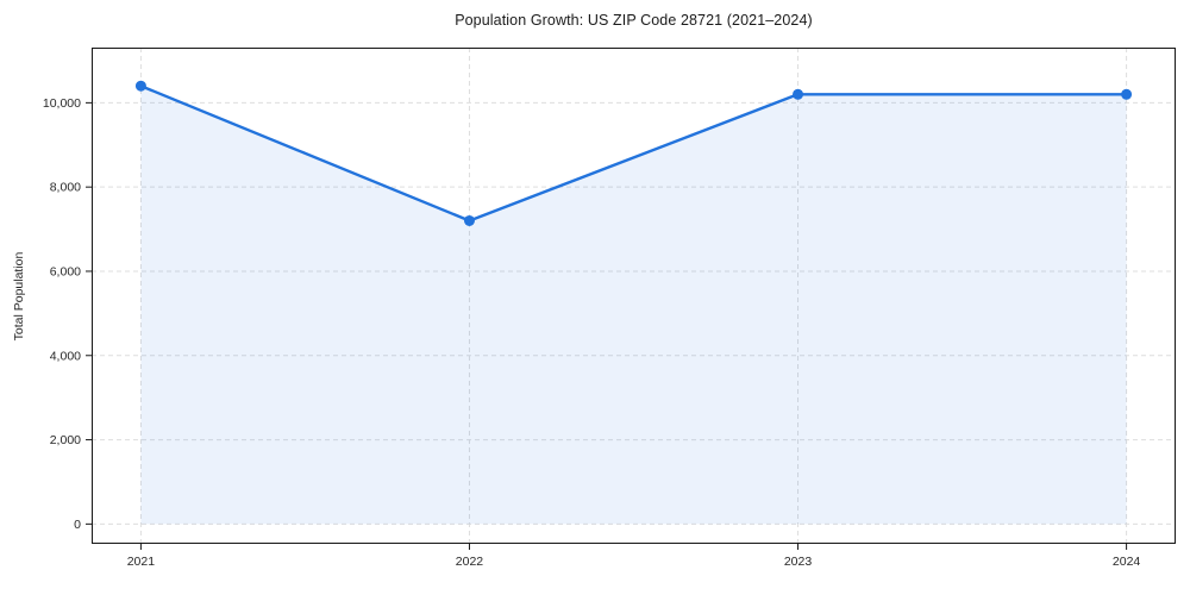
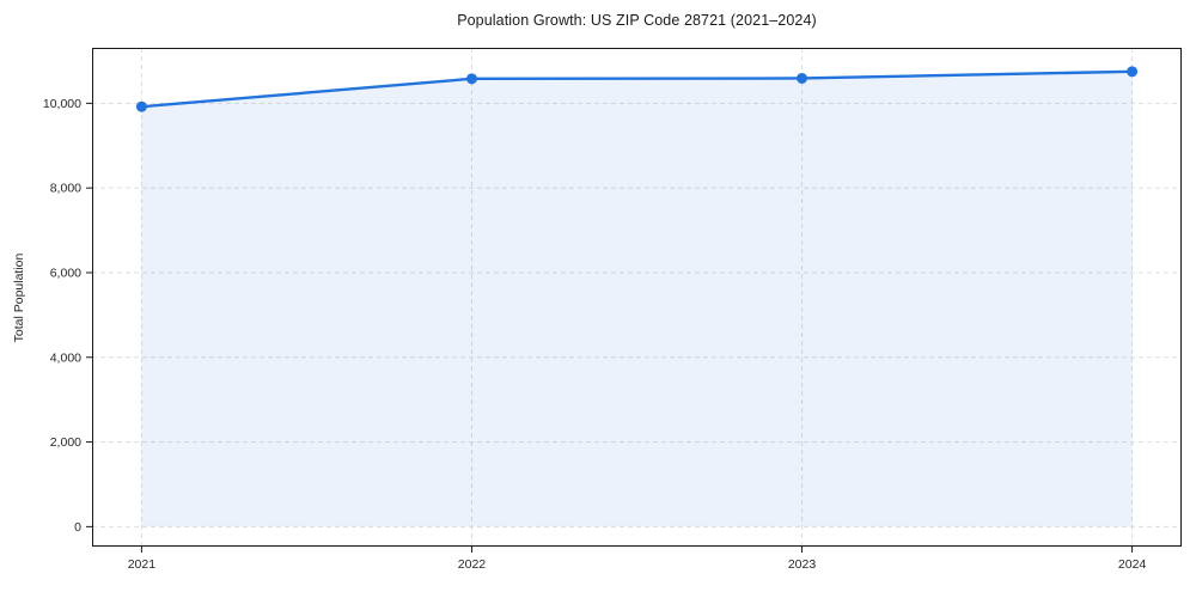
2021: 10400 -> 9900
2022: 7200 -> 10600
2023: 10200 -> 10600
2024: 10200 -> 10800
